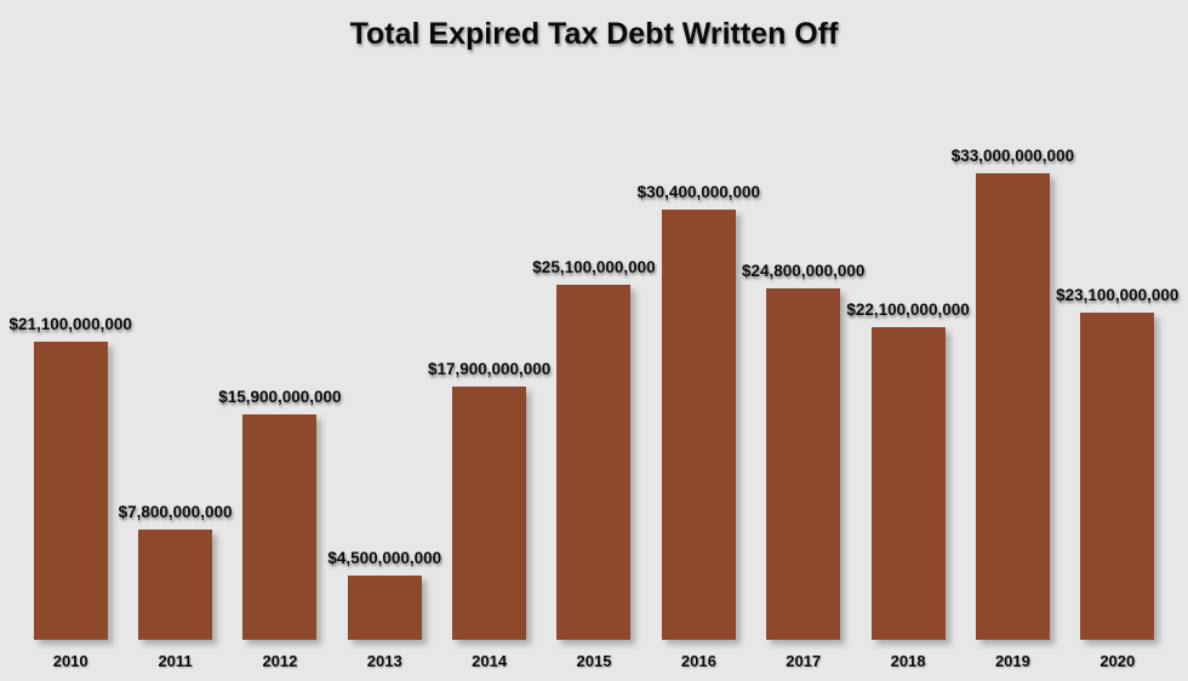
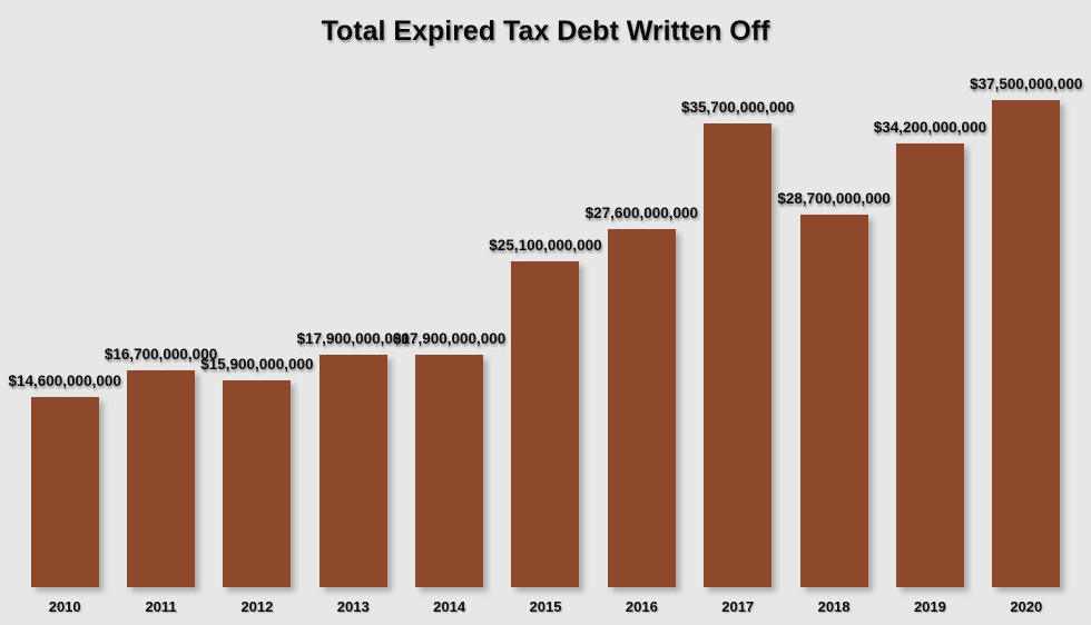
2010: $21,100,000,000 -> $14,600,000,000
2011: $7,800,000,000 -> $16,700,000,000
2013: $4,500,000,000 -> $17,900,000,000
2016: $30,400,000,000 -> $27,600,000,000
2017: $24,800,000,000 -> $35,700,000,000
2018: $22,100,000,000 -> $28,700,000,000
2019: $33,000,000,000 -> $34,200,000,000
2020: $23,100,000,000 -> $37,500,000,000
